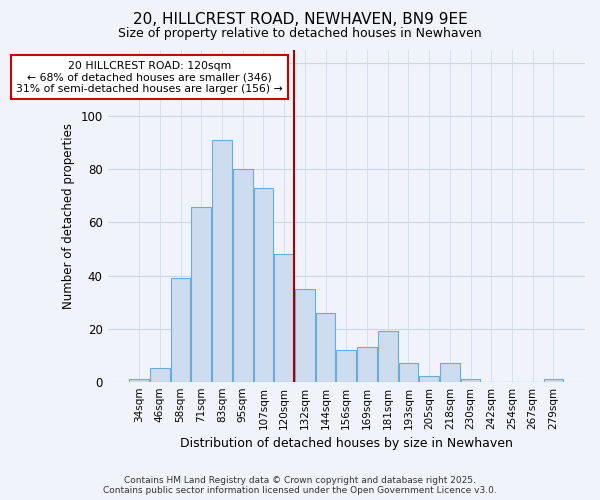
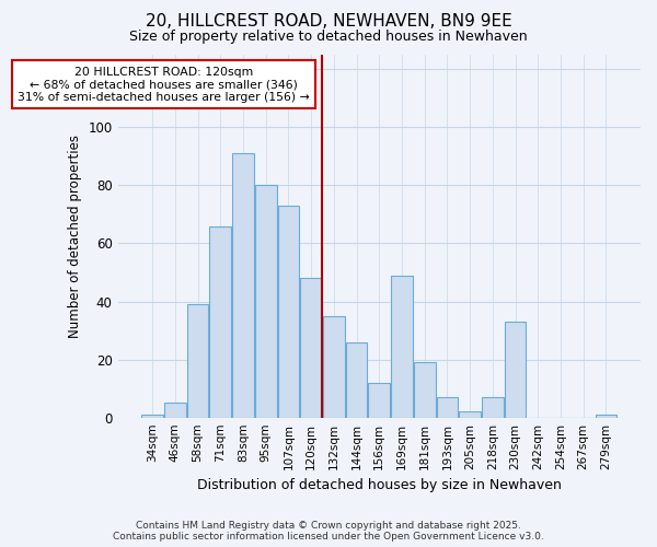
169sqm: 13 -> 49
230sqm: 1 -> 33
